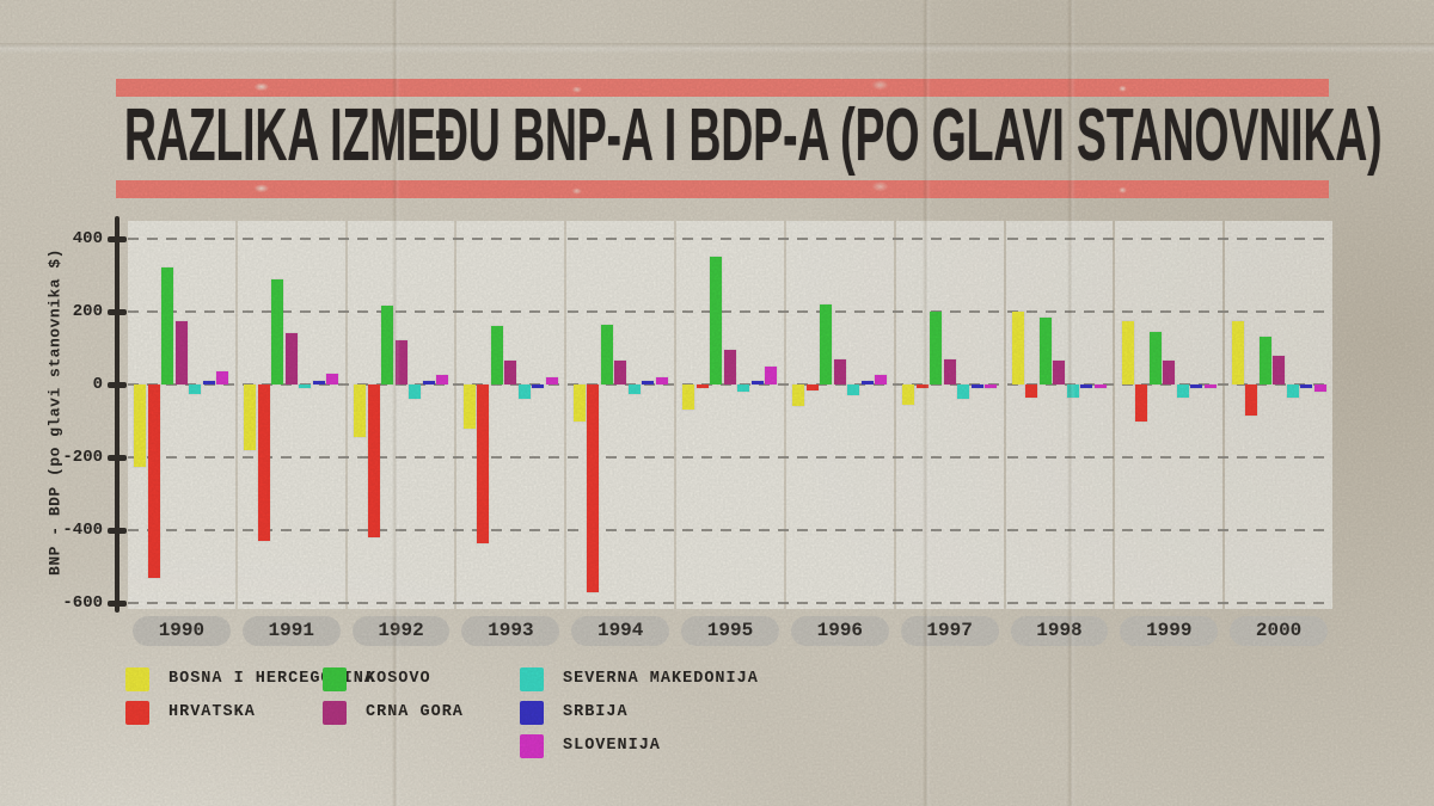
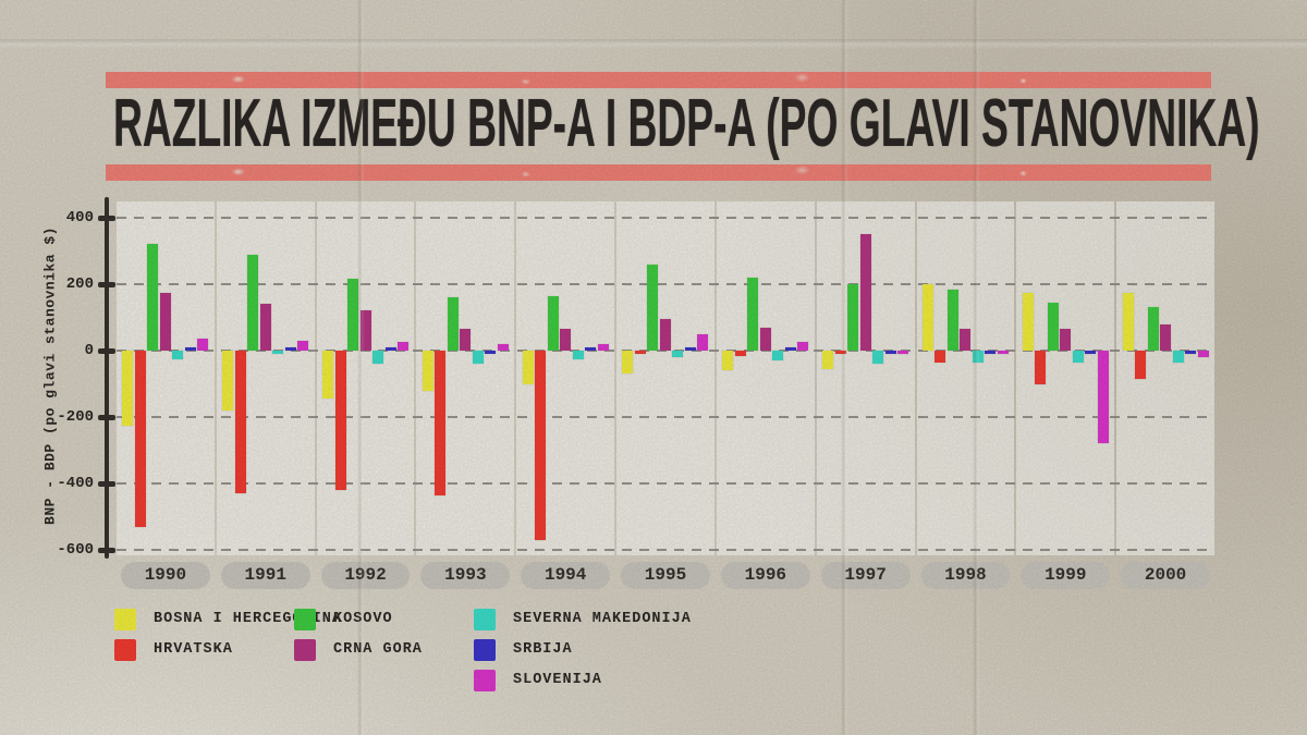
KOSOVO/1995: 350 -> 260
CRNA GORA/1997: 70 -> 350
SLOVENIJA/1999: -10 -> -280
